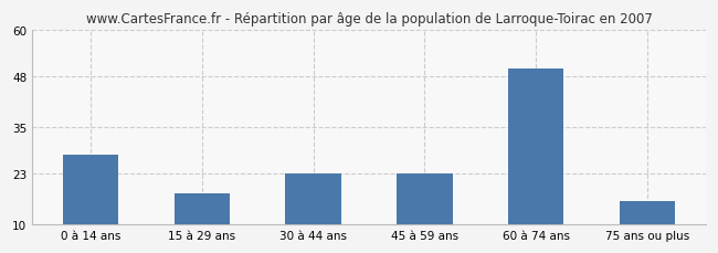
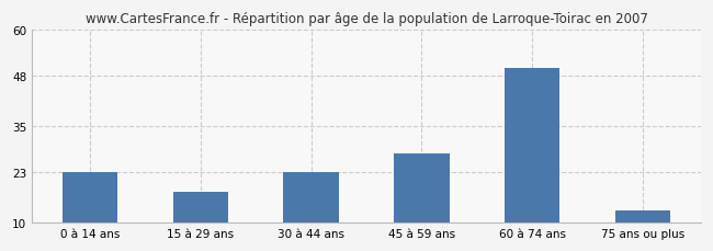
0 à 14 ans: 28 -> 23
45 à 59 ans: 23 -> 28
75 ans ou plus: 16 -> 13
